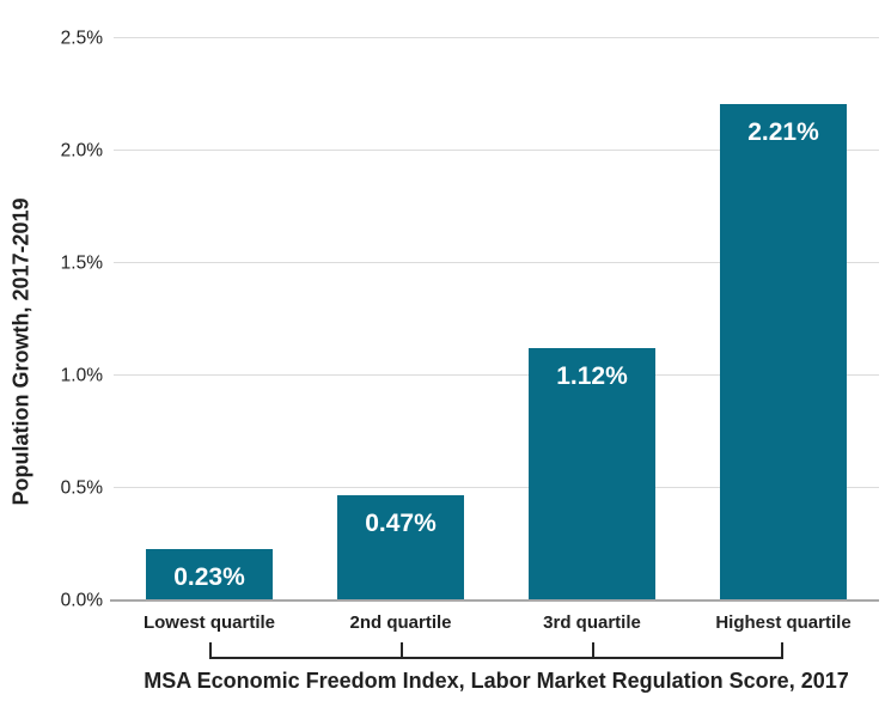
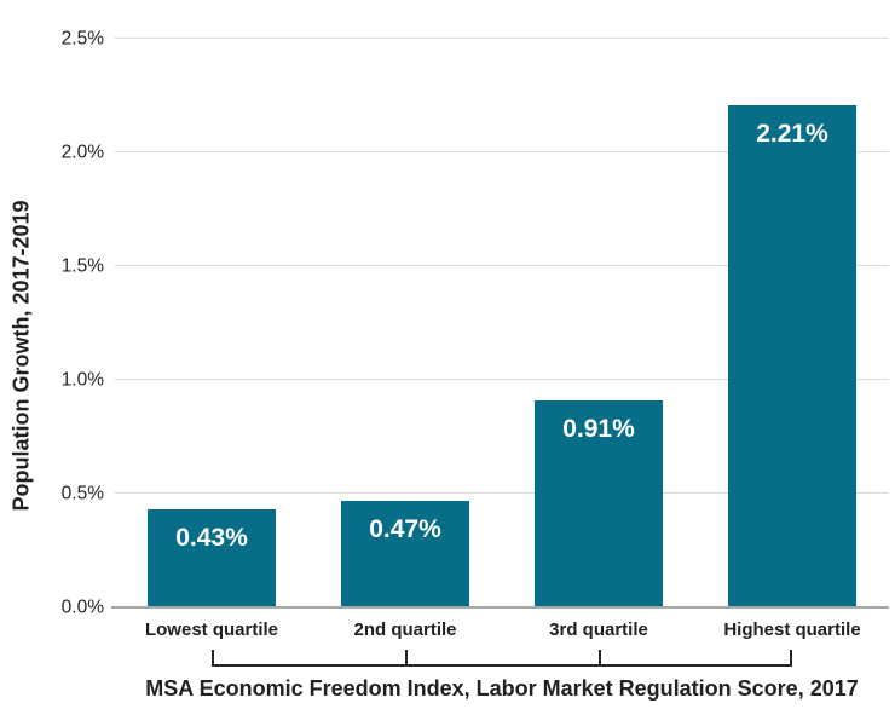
Lowest quartile: 0.23% -> 0.43%
3rd quartile: 1.12% -> 0.91%
